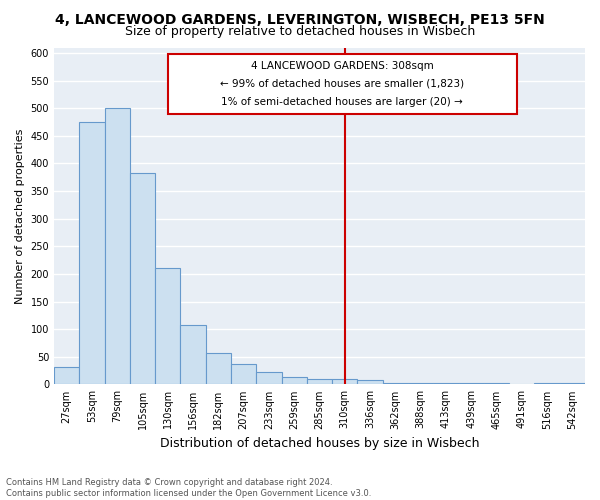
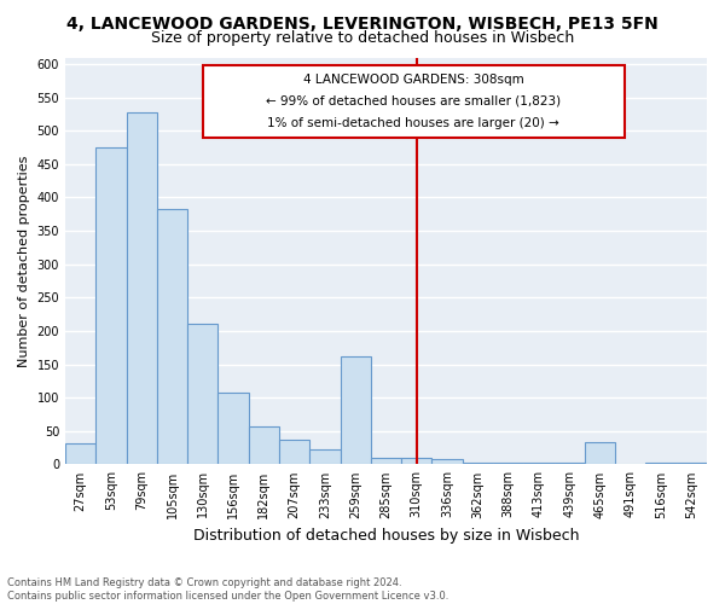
79sqm: 500 -> 528
259sqm: 13 -> 162
465sqm: 2 -> 34
